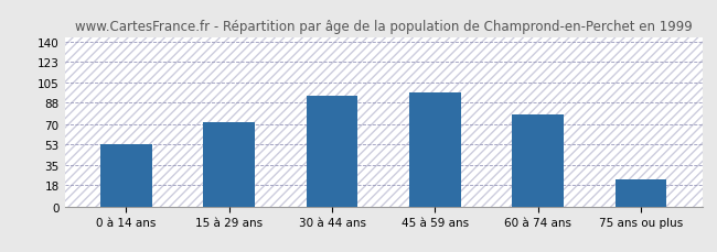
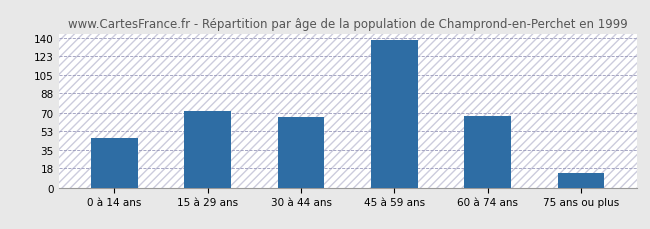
0 à 14 ans: 53 -> 46
30 à 44 ans: 94 -> 66
45 à 59 ans: 97 -> 138
60 à 74 ans: 78 -> 67
75 ans ou plus: 23 -> 14
